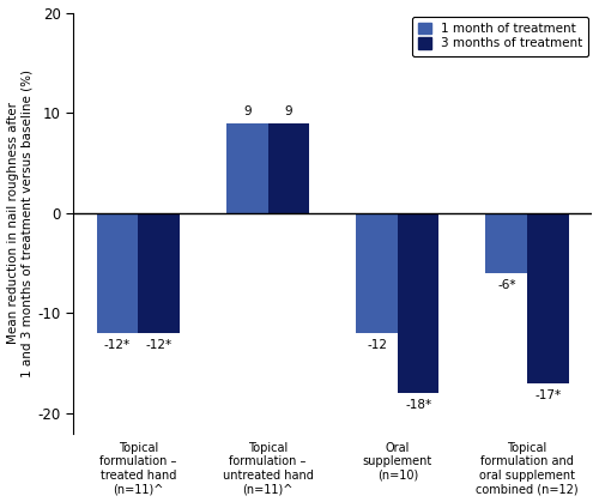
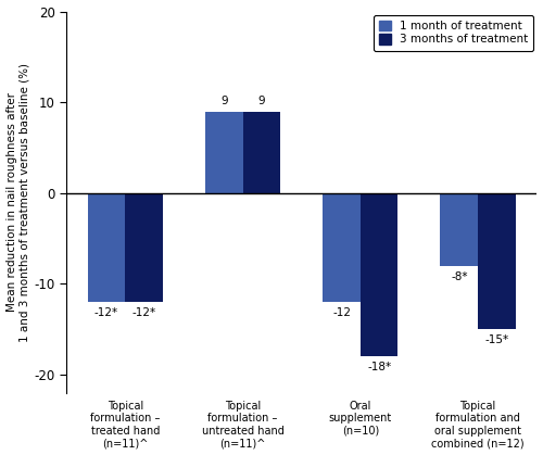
1 month of treatment/Topical formulation and oral supplement combined (n=12): -6* -> -8*
3 months of treatment/Topical formulation and oral supplement combined (n=12): -17* -> -15*
